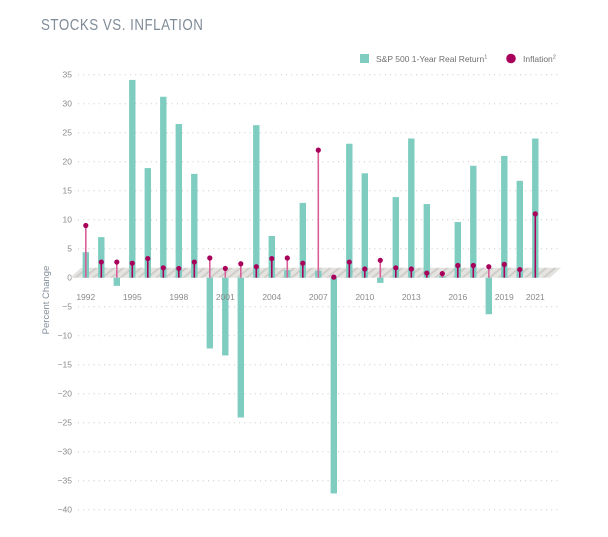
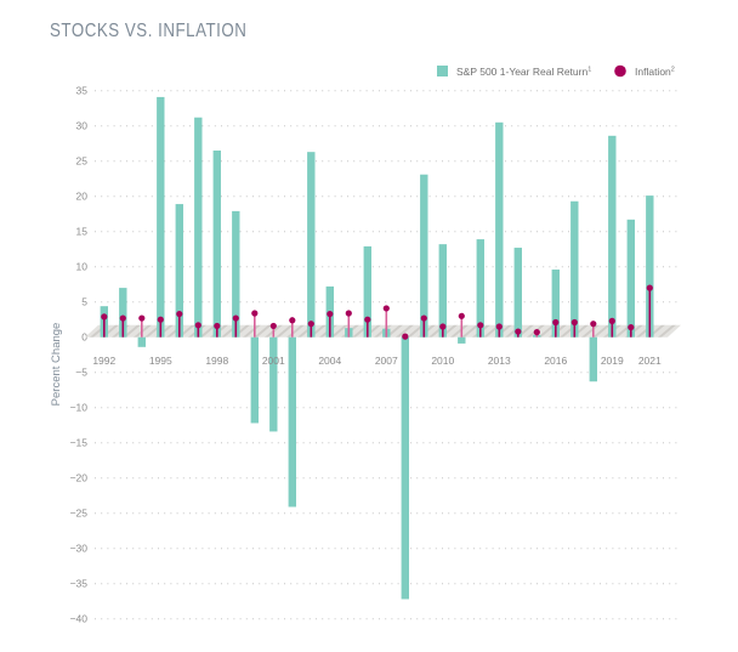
Inflation/1992: 9 -> 3
Inflation/2007: 22 -> 4
S&P 500 1-Year Real Return/2010: 18 -> 13
S&P 500 1-Year Real Return/2013: 24 -> 30
S&P 500 1-Year Real Return/2019: 21 -> 29
S&P 500 1-Year Real Return/2021: 24 -> 20
Inflation/2021: 11 -> 7
